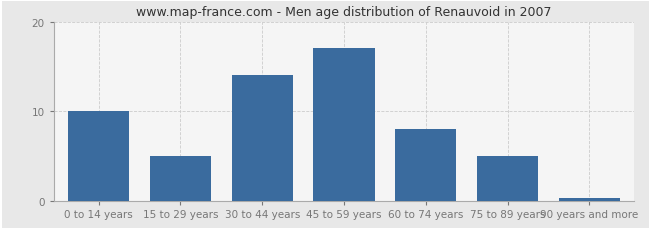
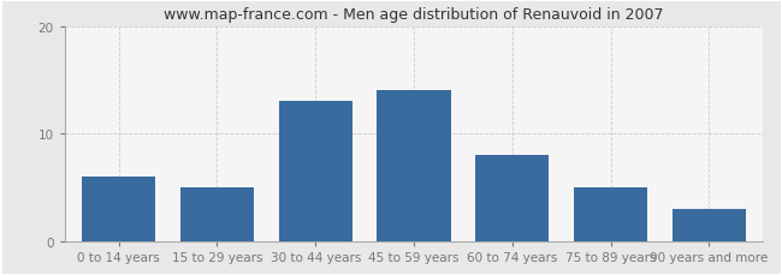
0 to 14 years: 10.0 -> 6.0
30 to 44 years: 14.0 -> 13.0
45 to 59 years: 17.0 -> 14.0
90 years and more: 0.3 -> 3.0
